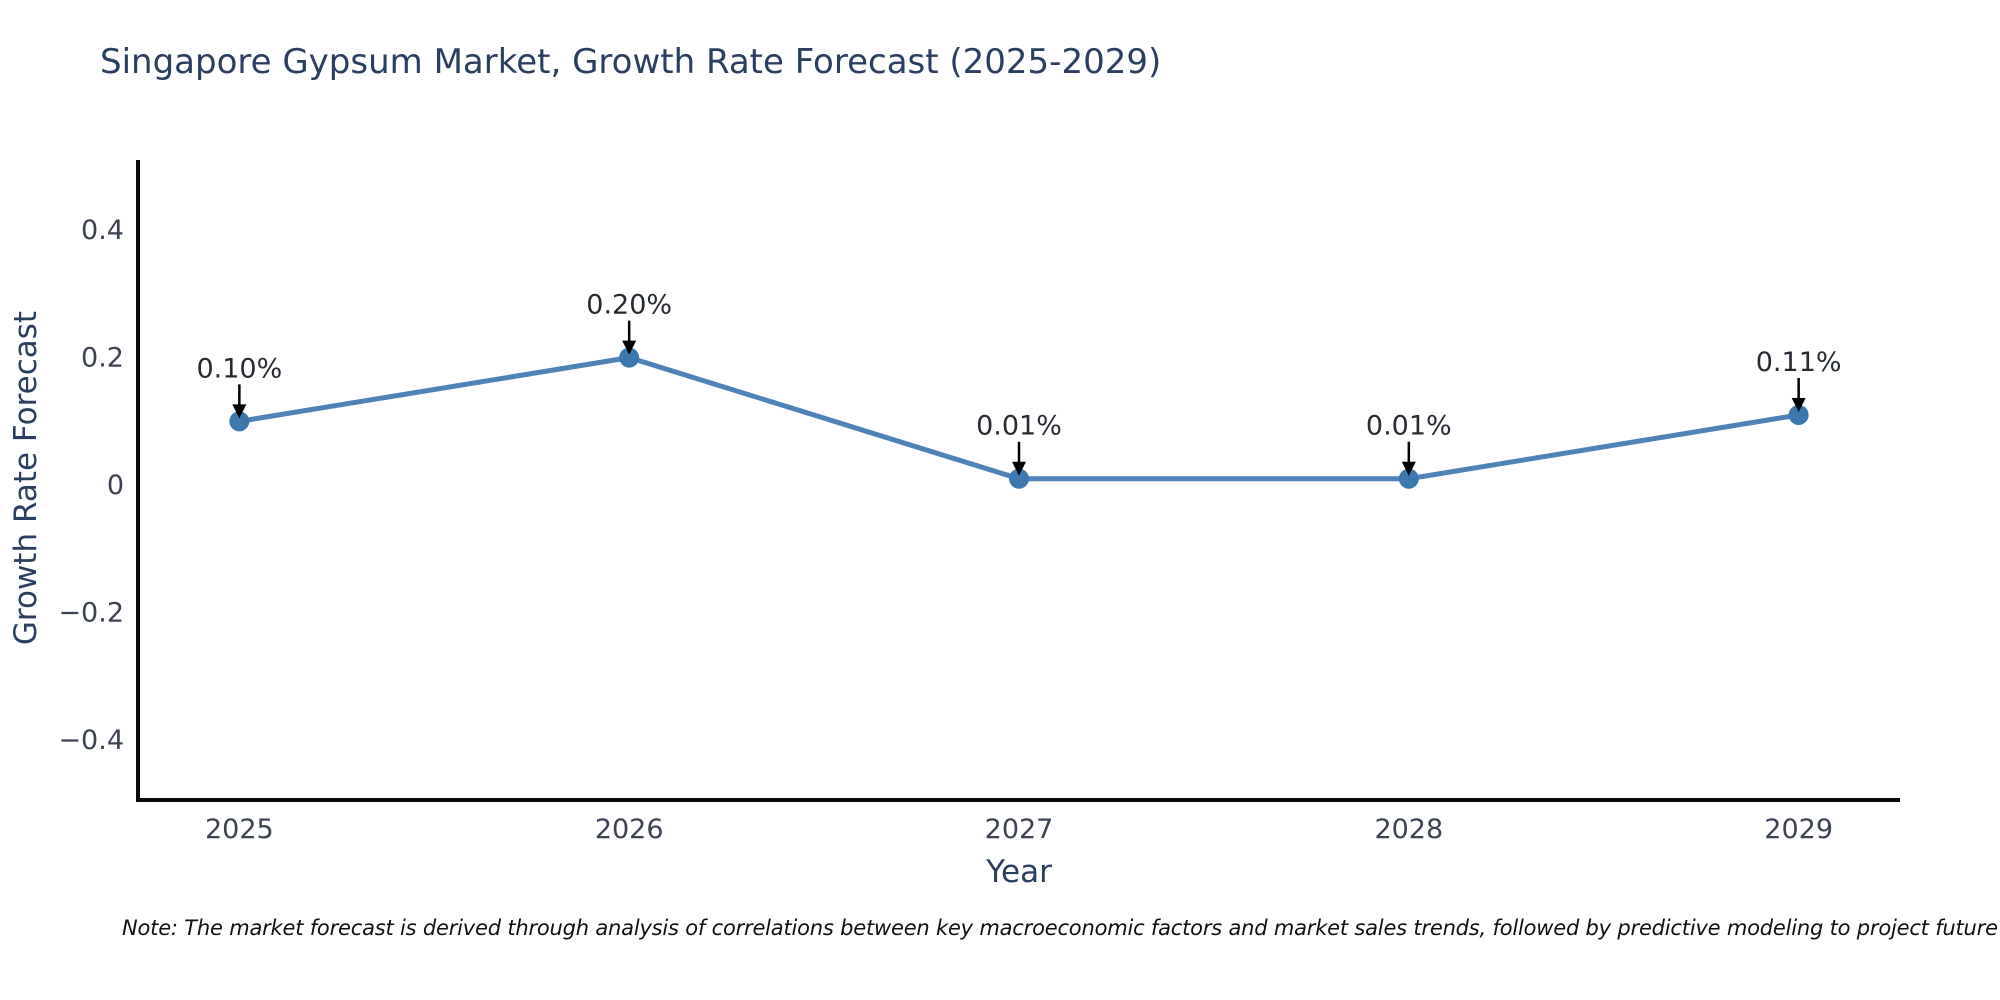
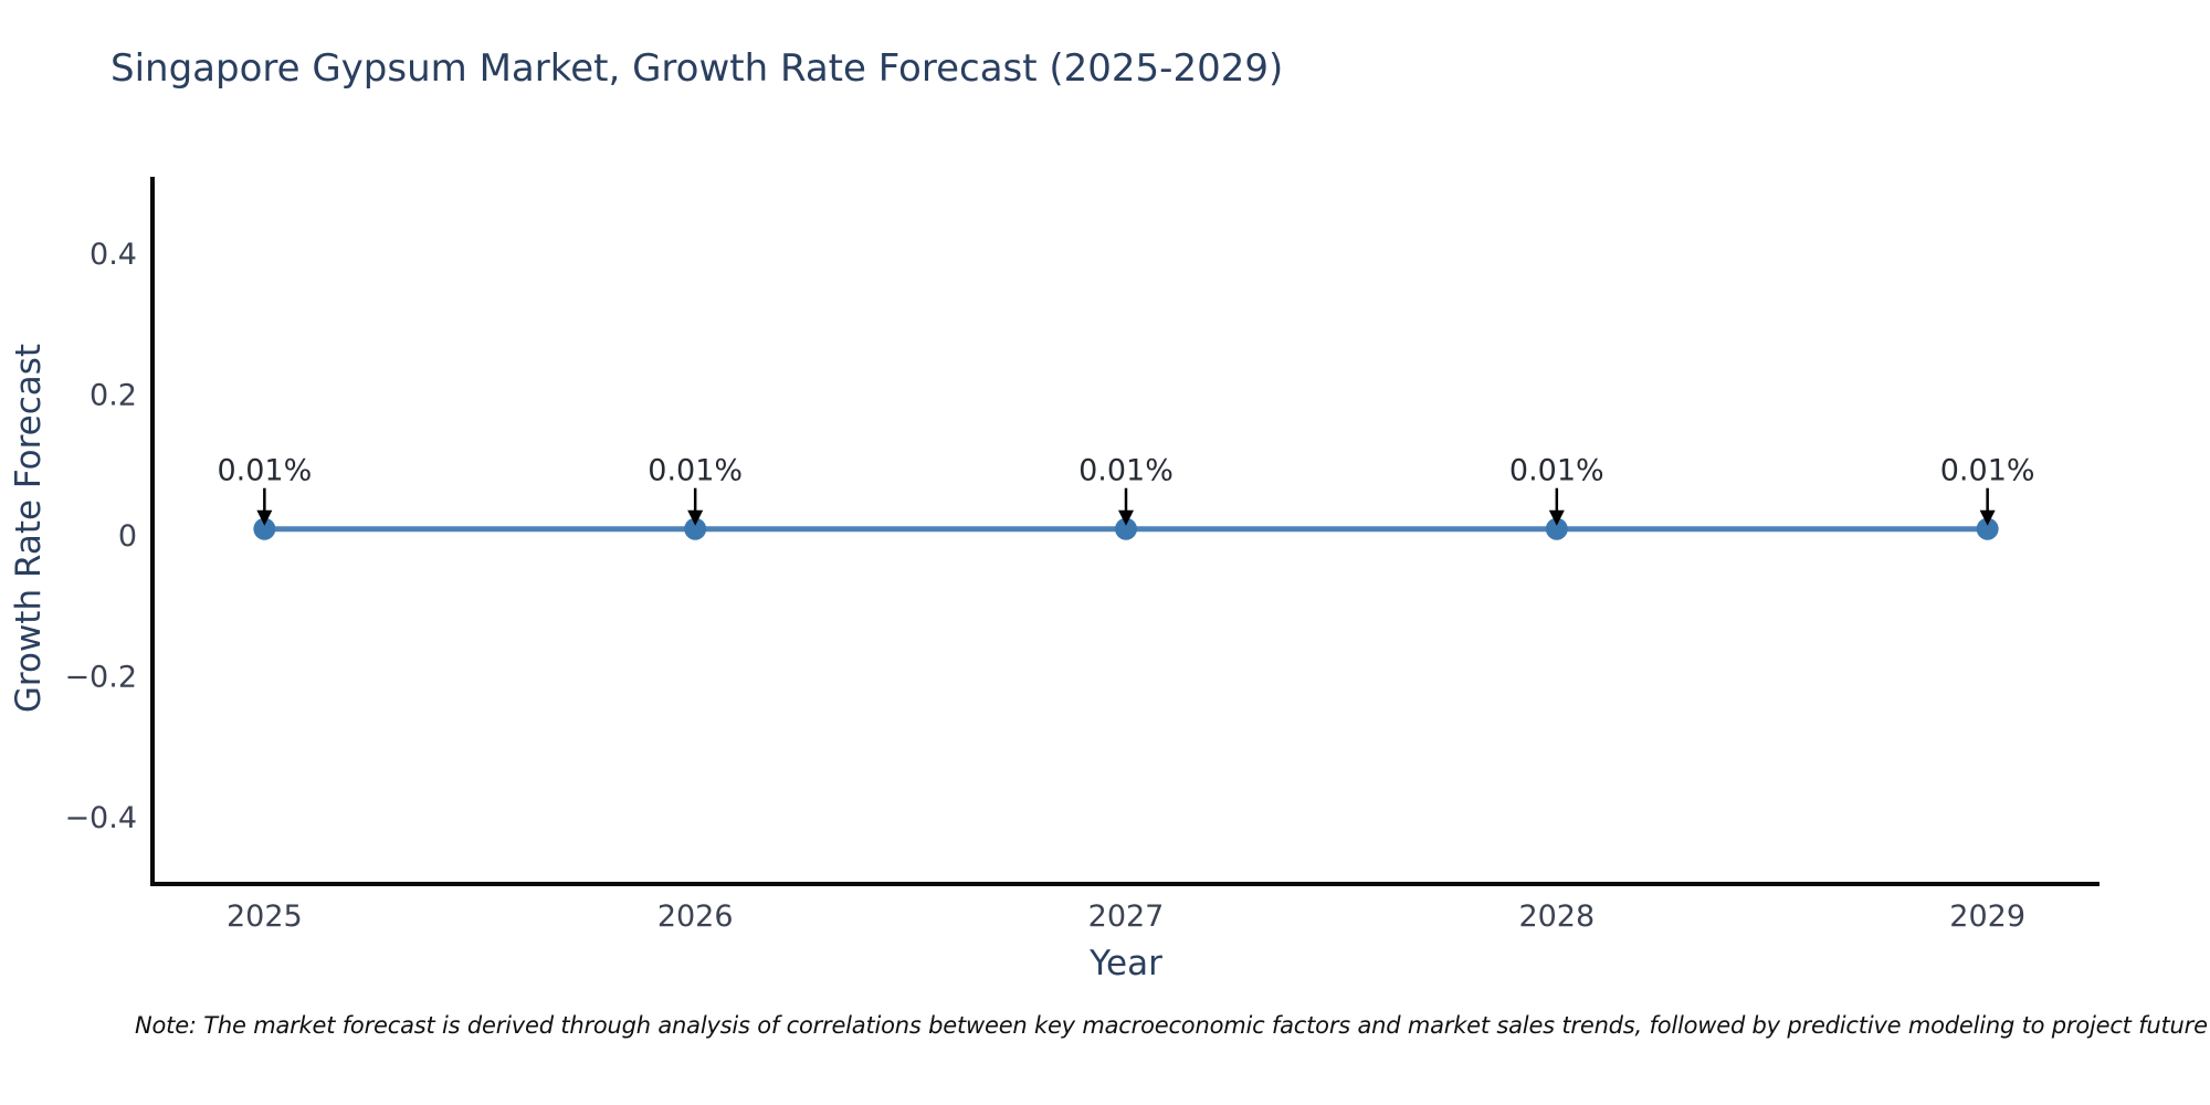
2025: 0.10% -> 0.01%
2026: 0.20% -> 0.01%
2029: 0.11% -> 0.01%
